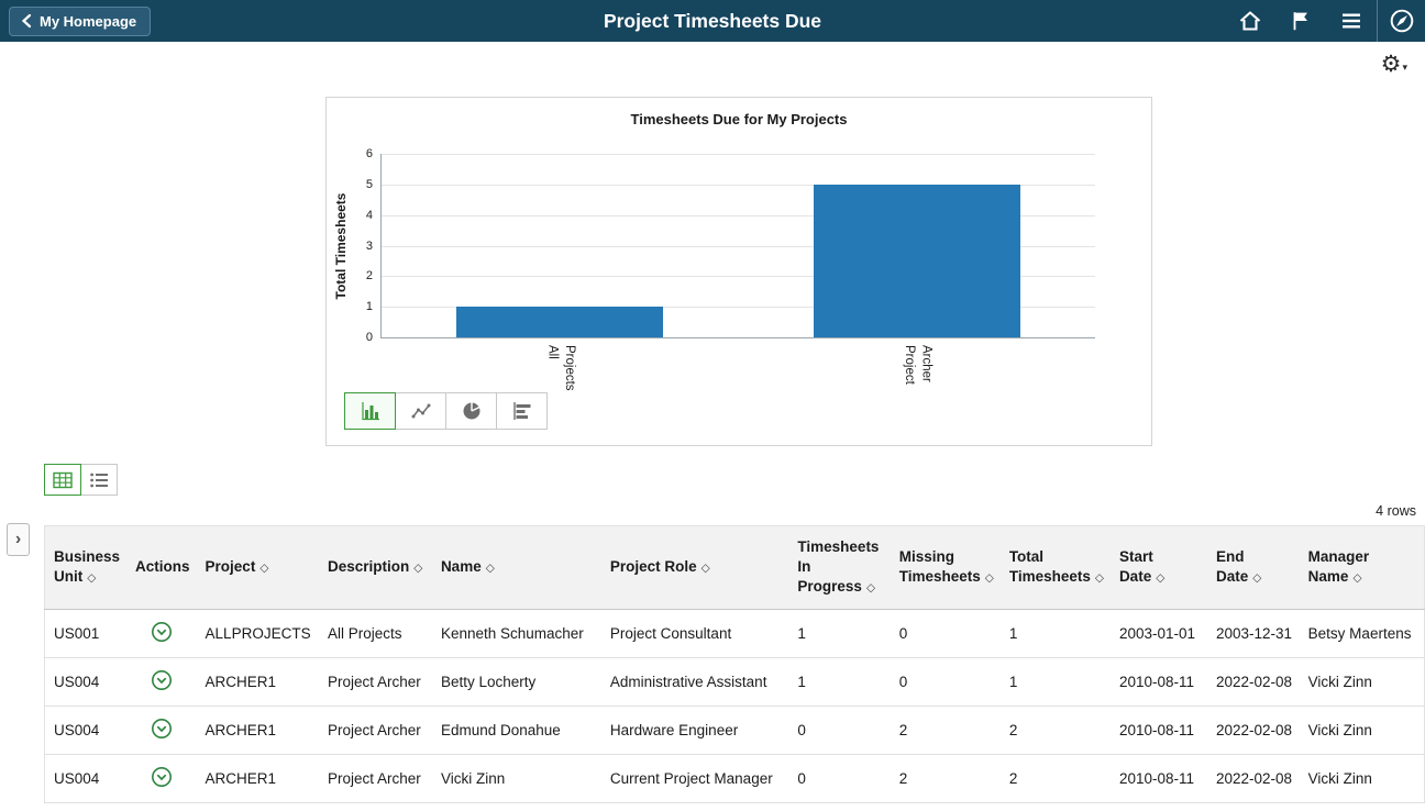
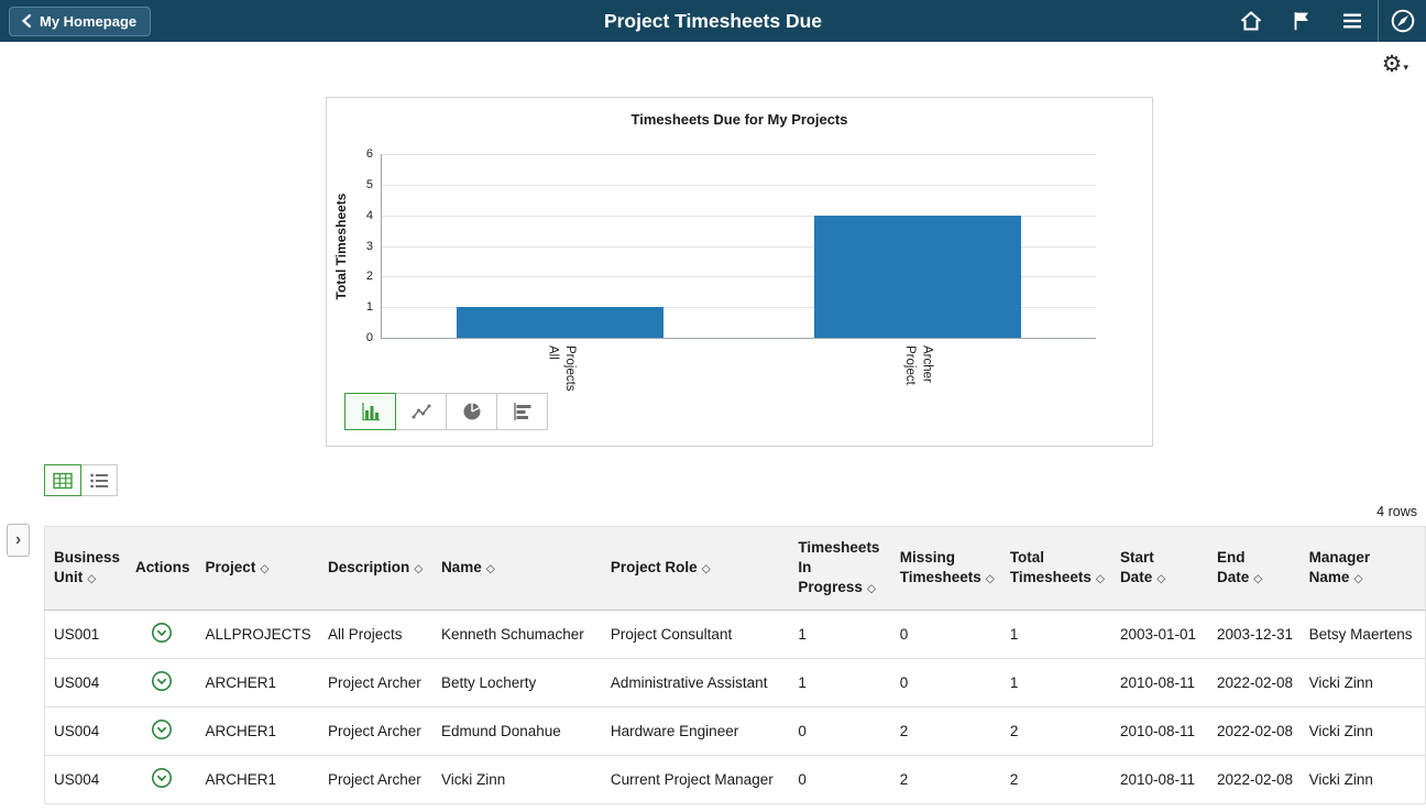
Project Archer: 5 -> 4
